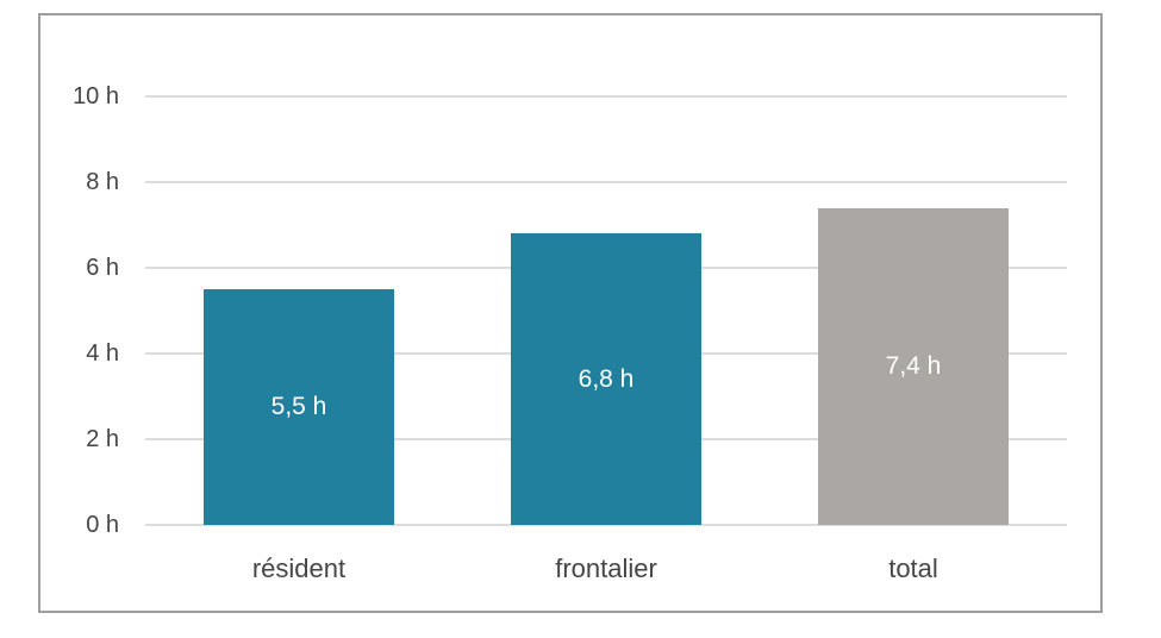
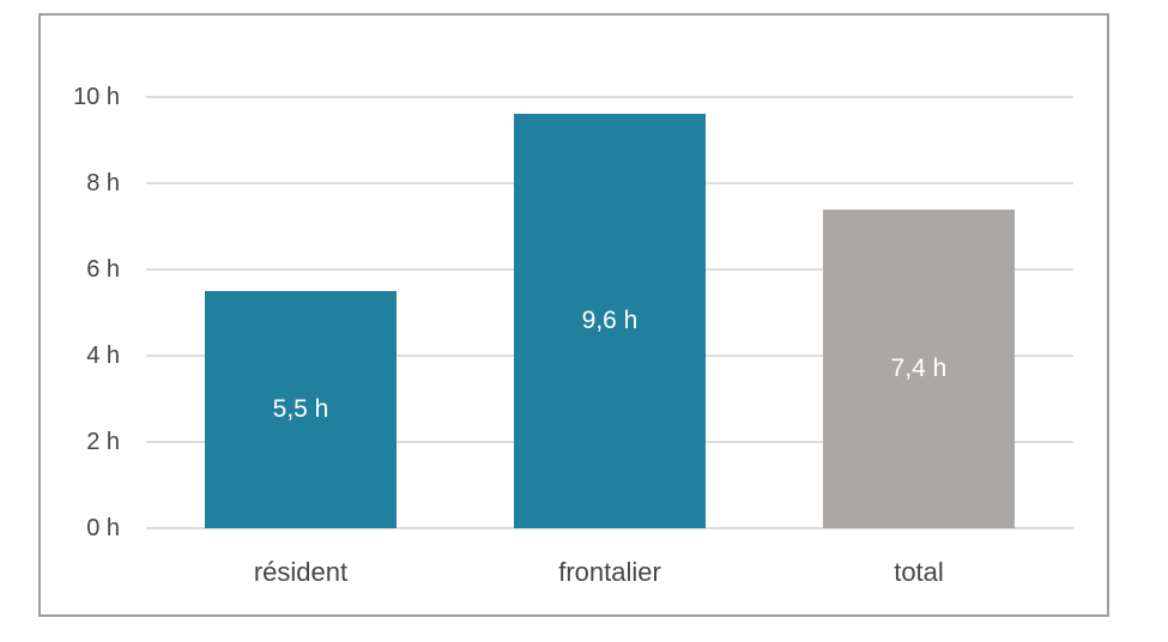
frontalier: 6,8 -> 9,6
